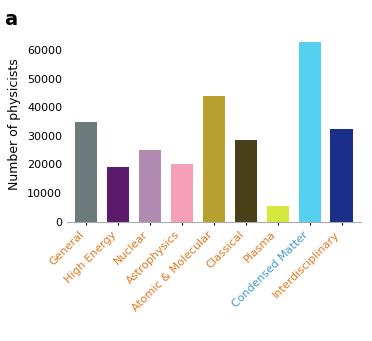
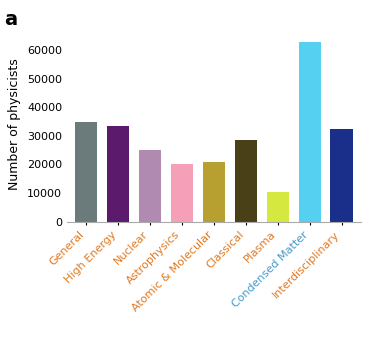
High Energy: 19000 -> 33500
Atomic & Molecular: 44000 -> 21000
Plasma: 5500 -> 10500
